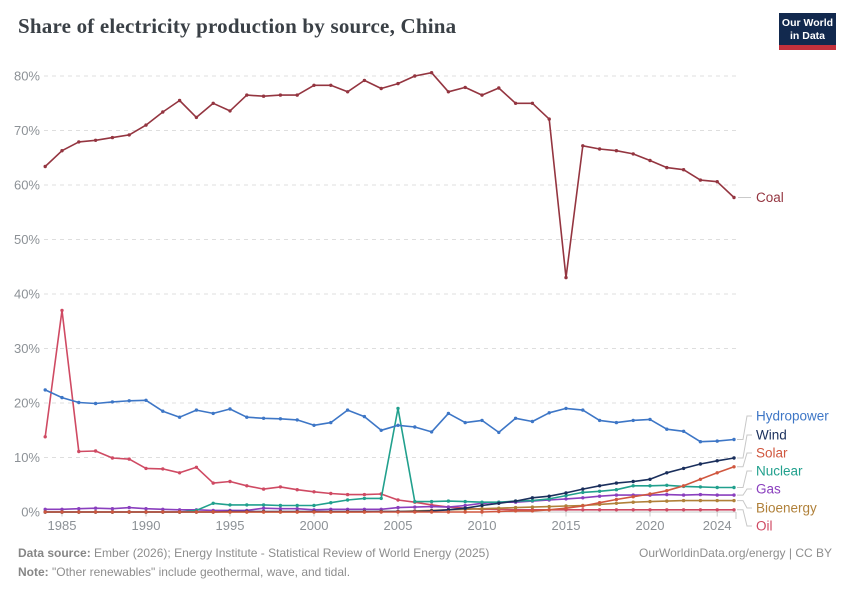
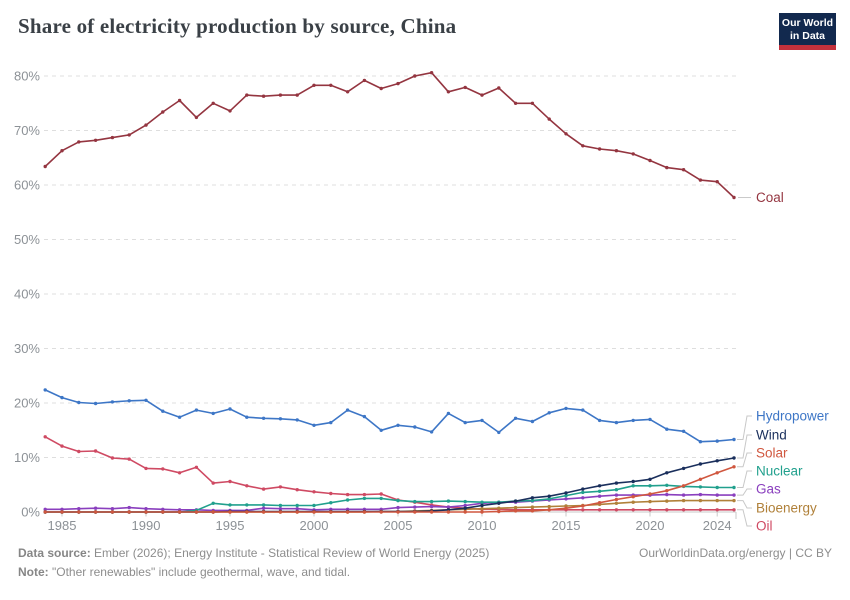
Oil/1985: 37% -> 12%
Nuclear/2005: 19% -> 2%
Coal/2015: 43% -> 69%
